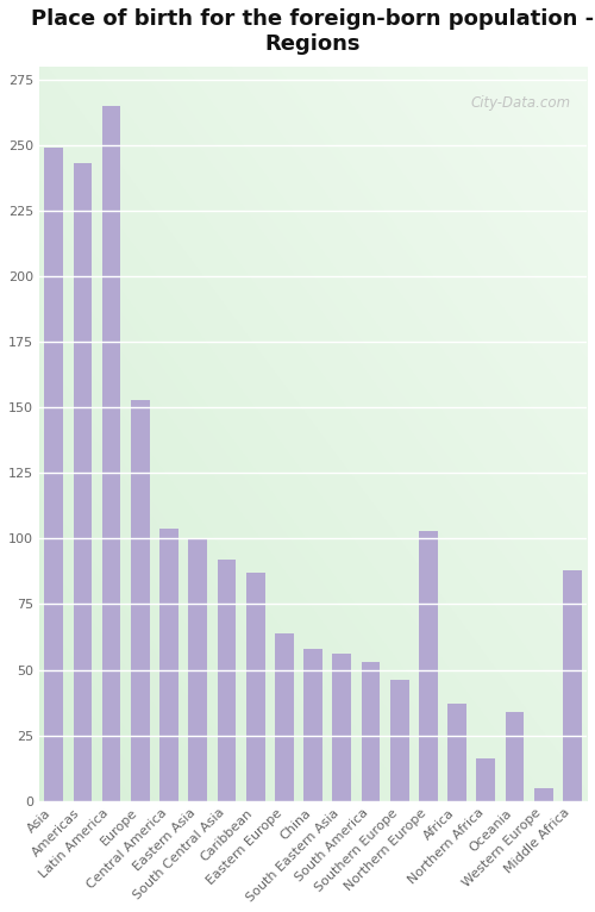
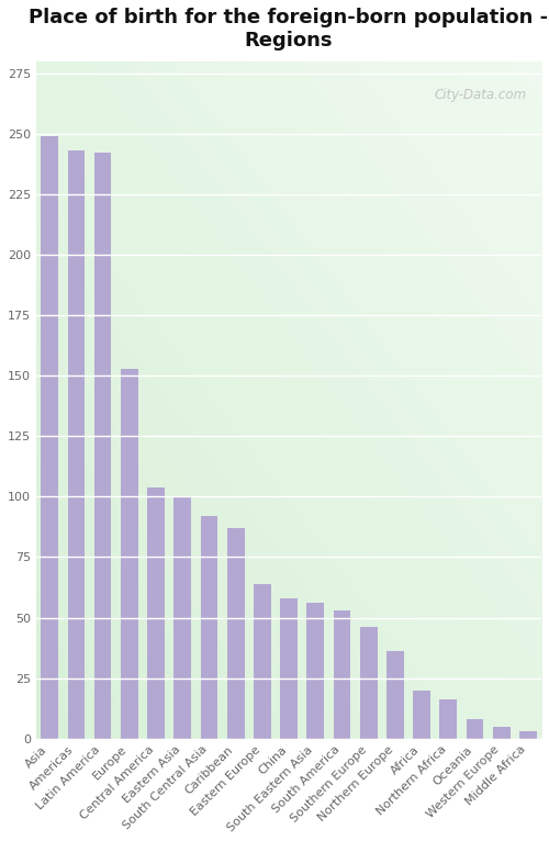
Latin America: 265 -> 242
Northern Europe: 103 -> 36
Africa: 37 -> 20
Oceania: 34 -> 8
Middle Africa: 88 -> 3
